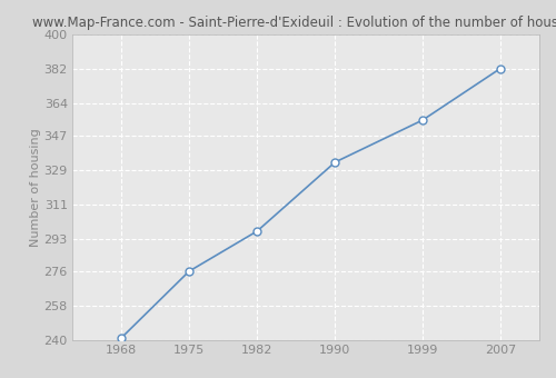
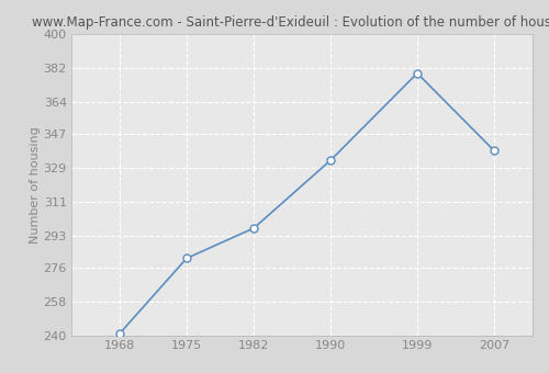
1975: 276 -> 281
1999: 355 -> 379
2007: 382 -> 338
